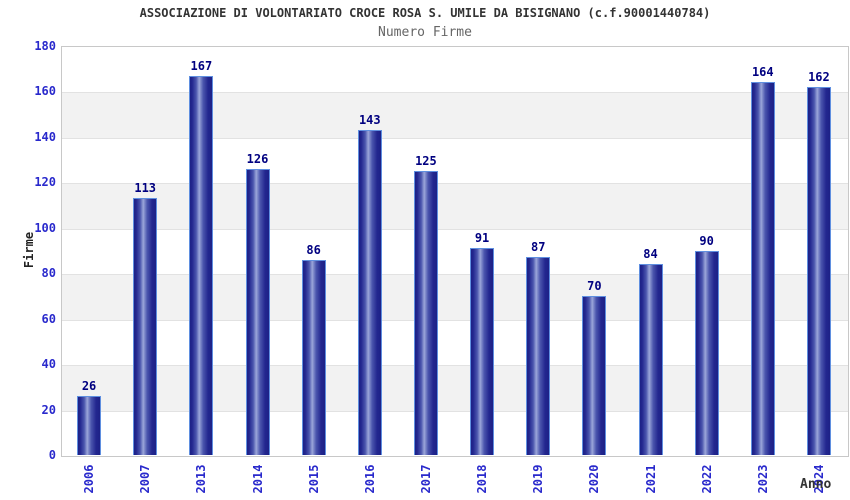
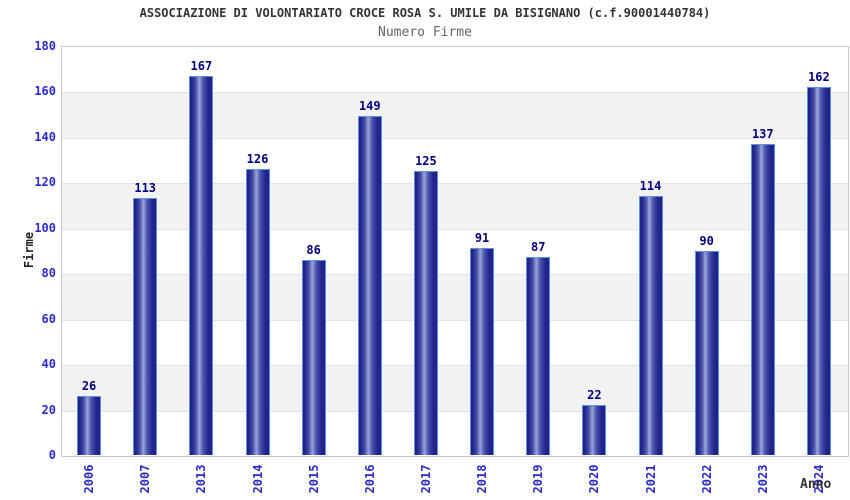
2016: 143 -> 149
2020: 70 -> 22
2021: 84 -> 114
2023: 164 -> 137
